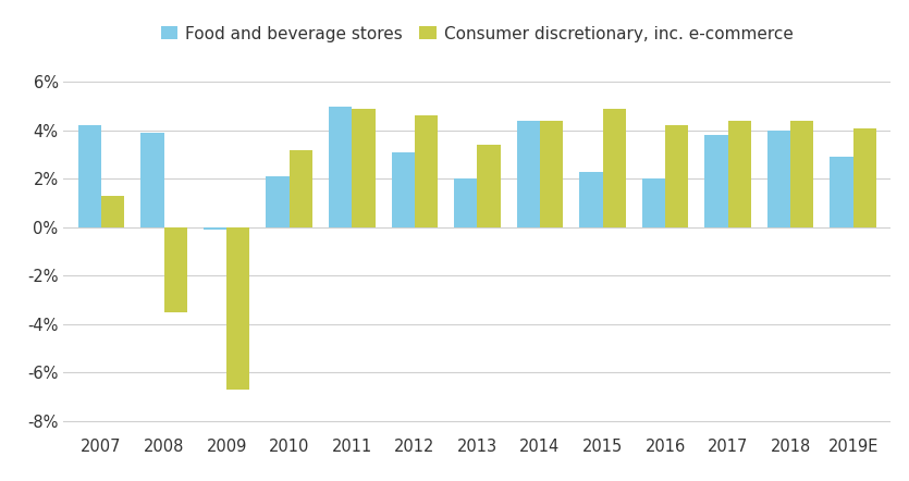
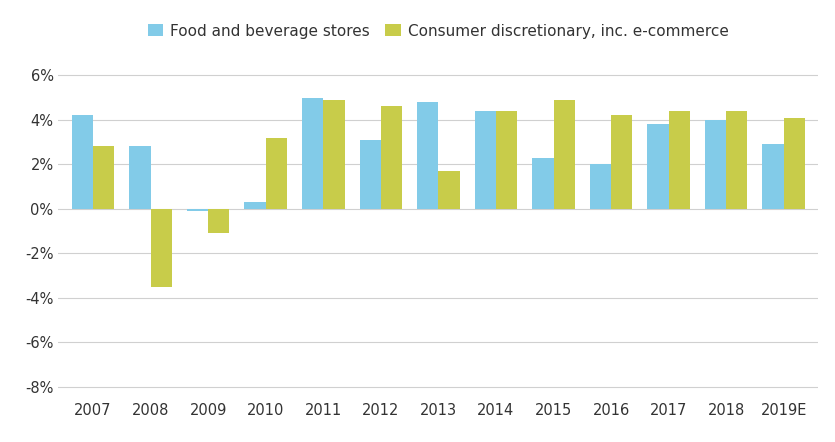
Consumer discretionary, inc. e-commerce/2007: 1.3% -> 2.8%
Food and beverage stores/2008: 3.9% -> 2.8%
Consumer discretionary, inc. e-commerce/2009: -6.7% -> -1.1%
Food and beverage stores/2010: 2.1% -> 0.3%
Food and beverage stores/2013: 2.0% -> 4.8%
Consumer discretionary, inc. e-commerce/2013: 3.4% -> 1.7%
